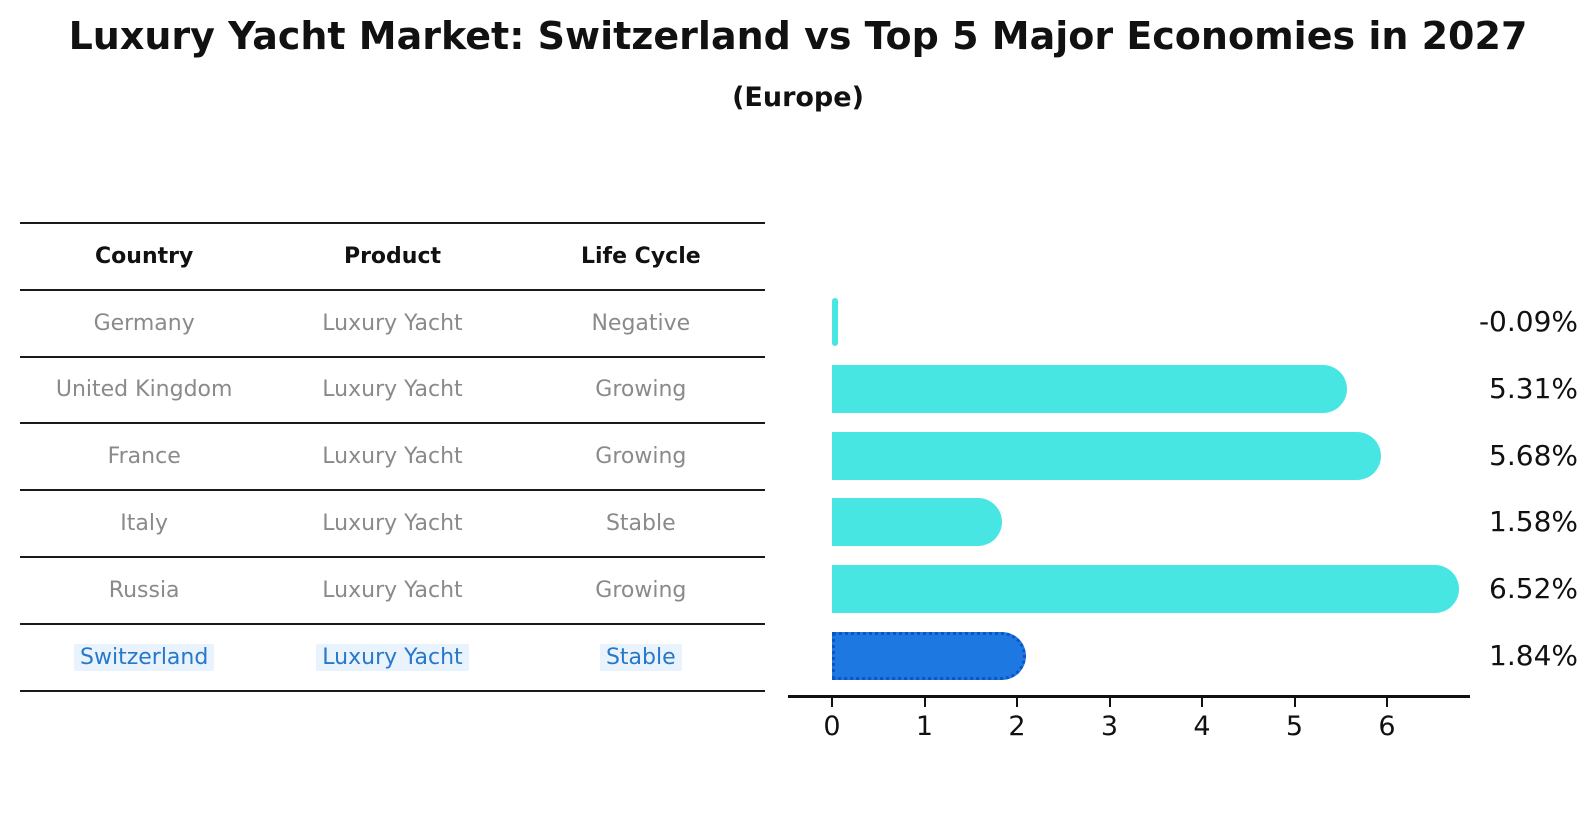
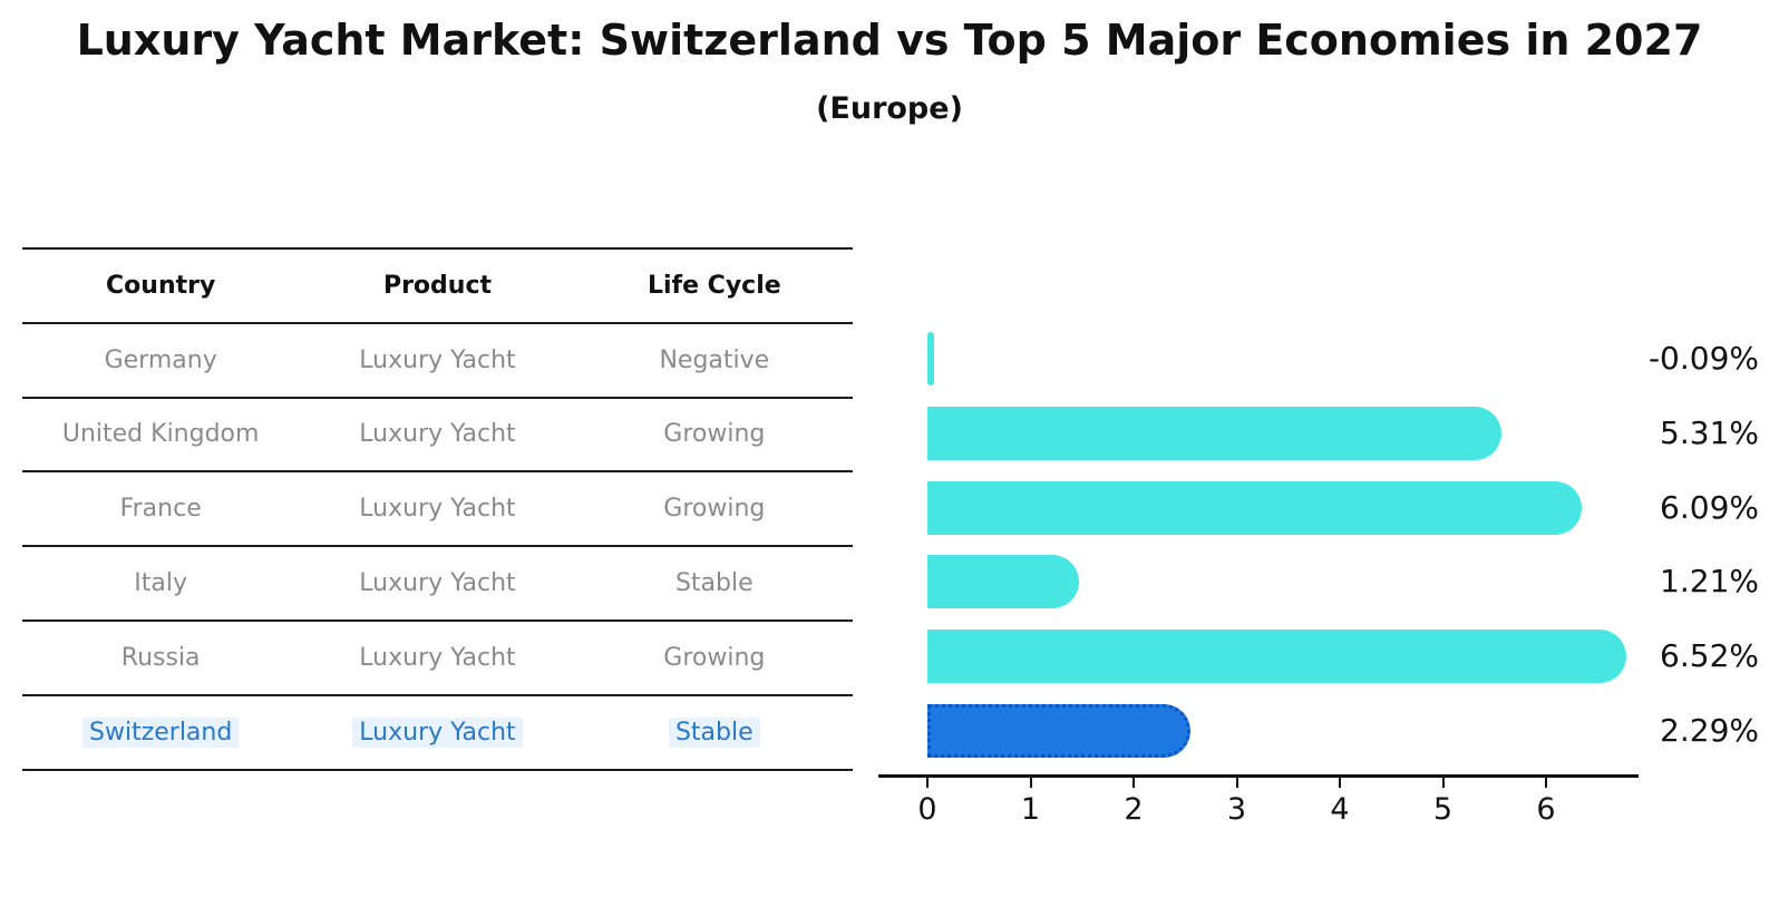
France: 5.68% -> 6.09%
Italy: 1.58% -> 1.21%
Switzerland: 1.84% -> 2.29%
